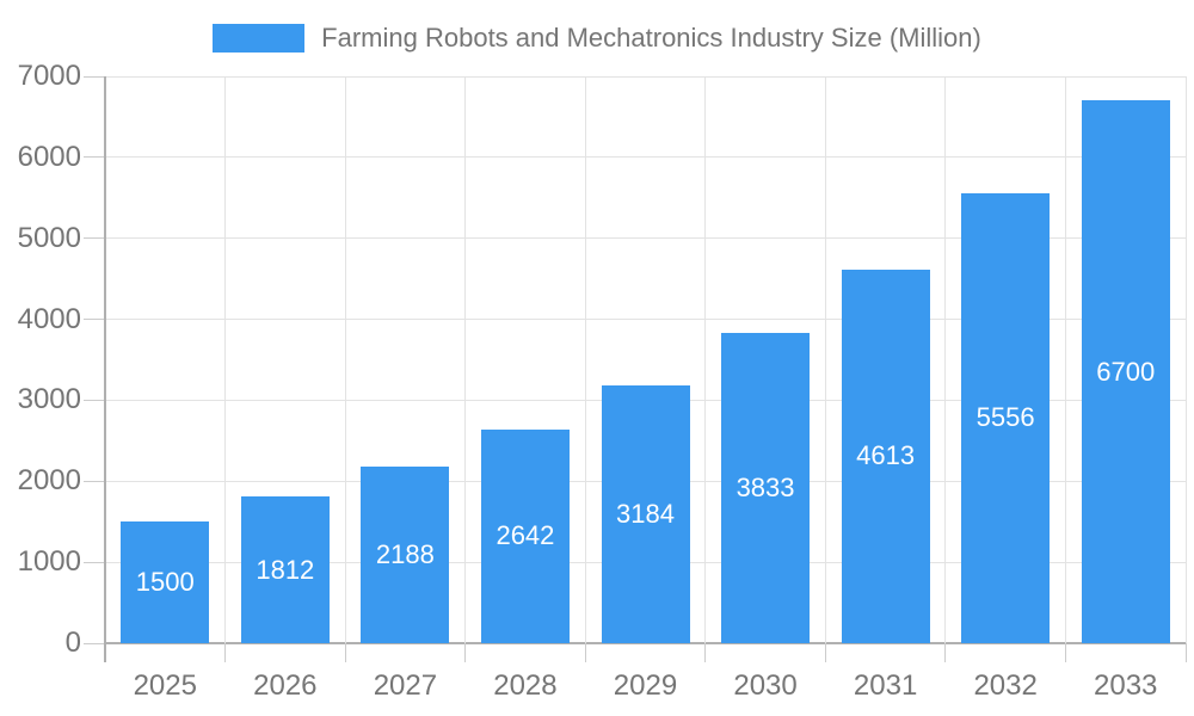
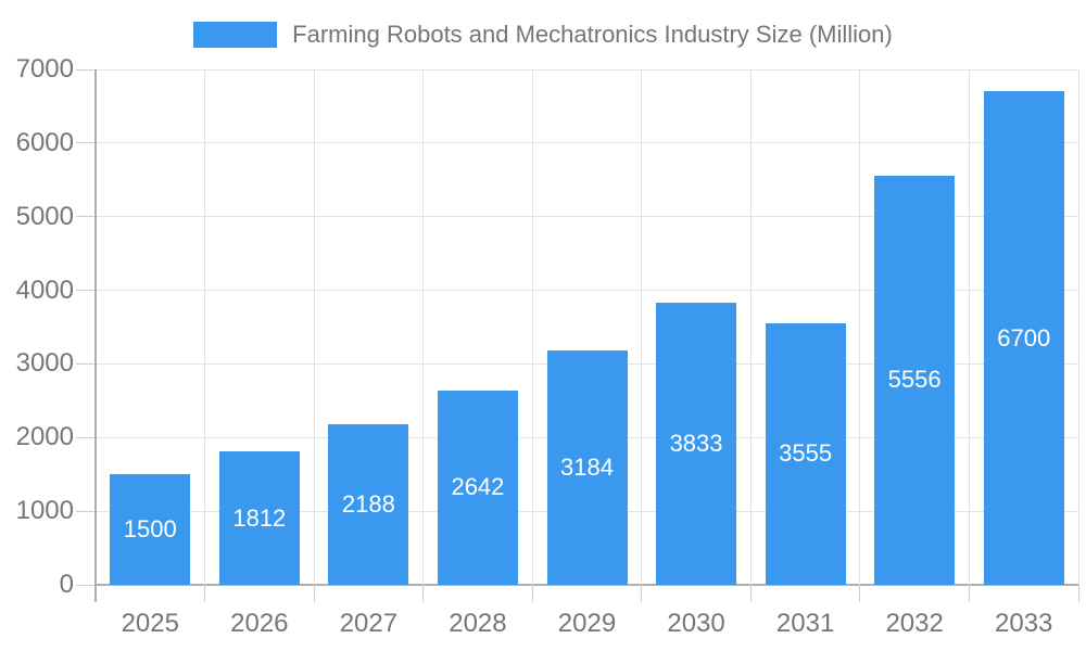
2031: 4613 -> 3555
